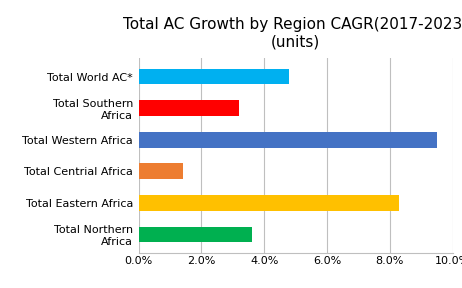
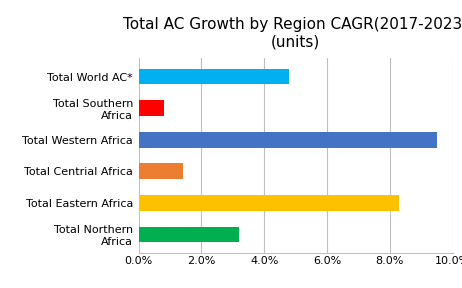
Total Southern Africa: 3.2% -> 0.8%
Total Northern Africa: 3.6% -> 3.2%
